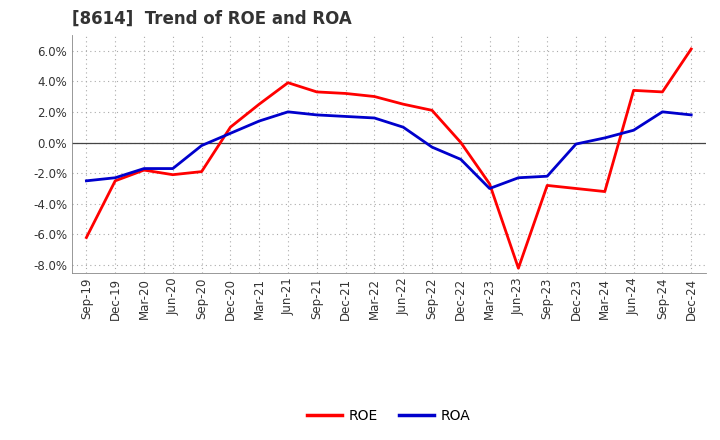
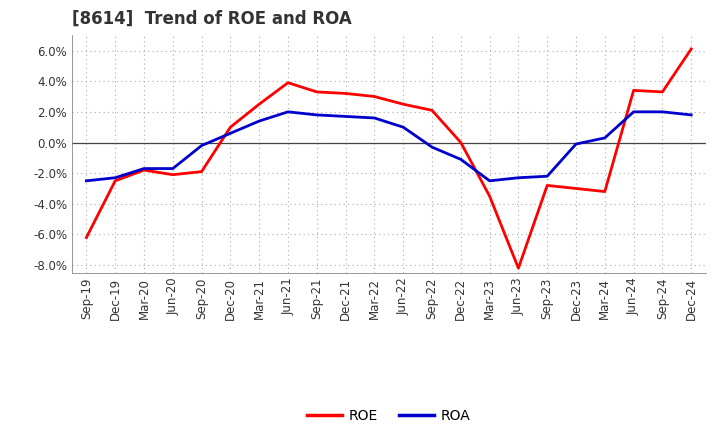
ROE/Mar-23: -2.7% -> -3.5%
ROA/Mar-23: -3.0% -> -2.5%
ROA/Jun-24: 0.8% -> 2.0%
